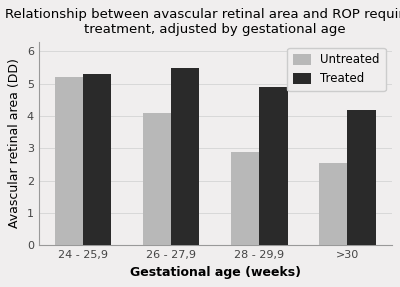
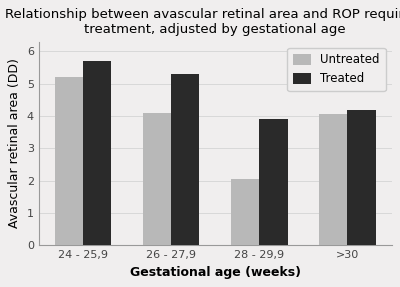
Treated/24 - 25,9: 5.3 -> 5.7
Treated/26 - 27,9: 5.5 -> 5.3
Untreated/28 - 29,9: 2.90 -> 2.05
Treated/28 - 29,9: 4.9 -> 3.9
Untreated/>30: 2.55 -> 4.05
